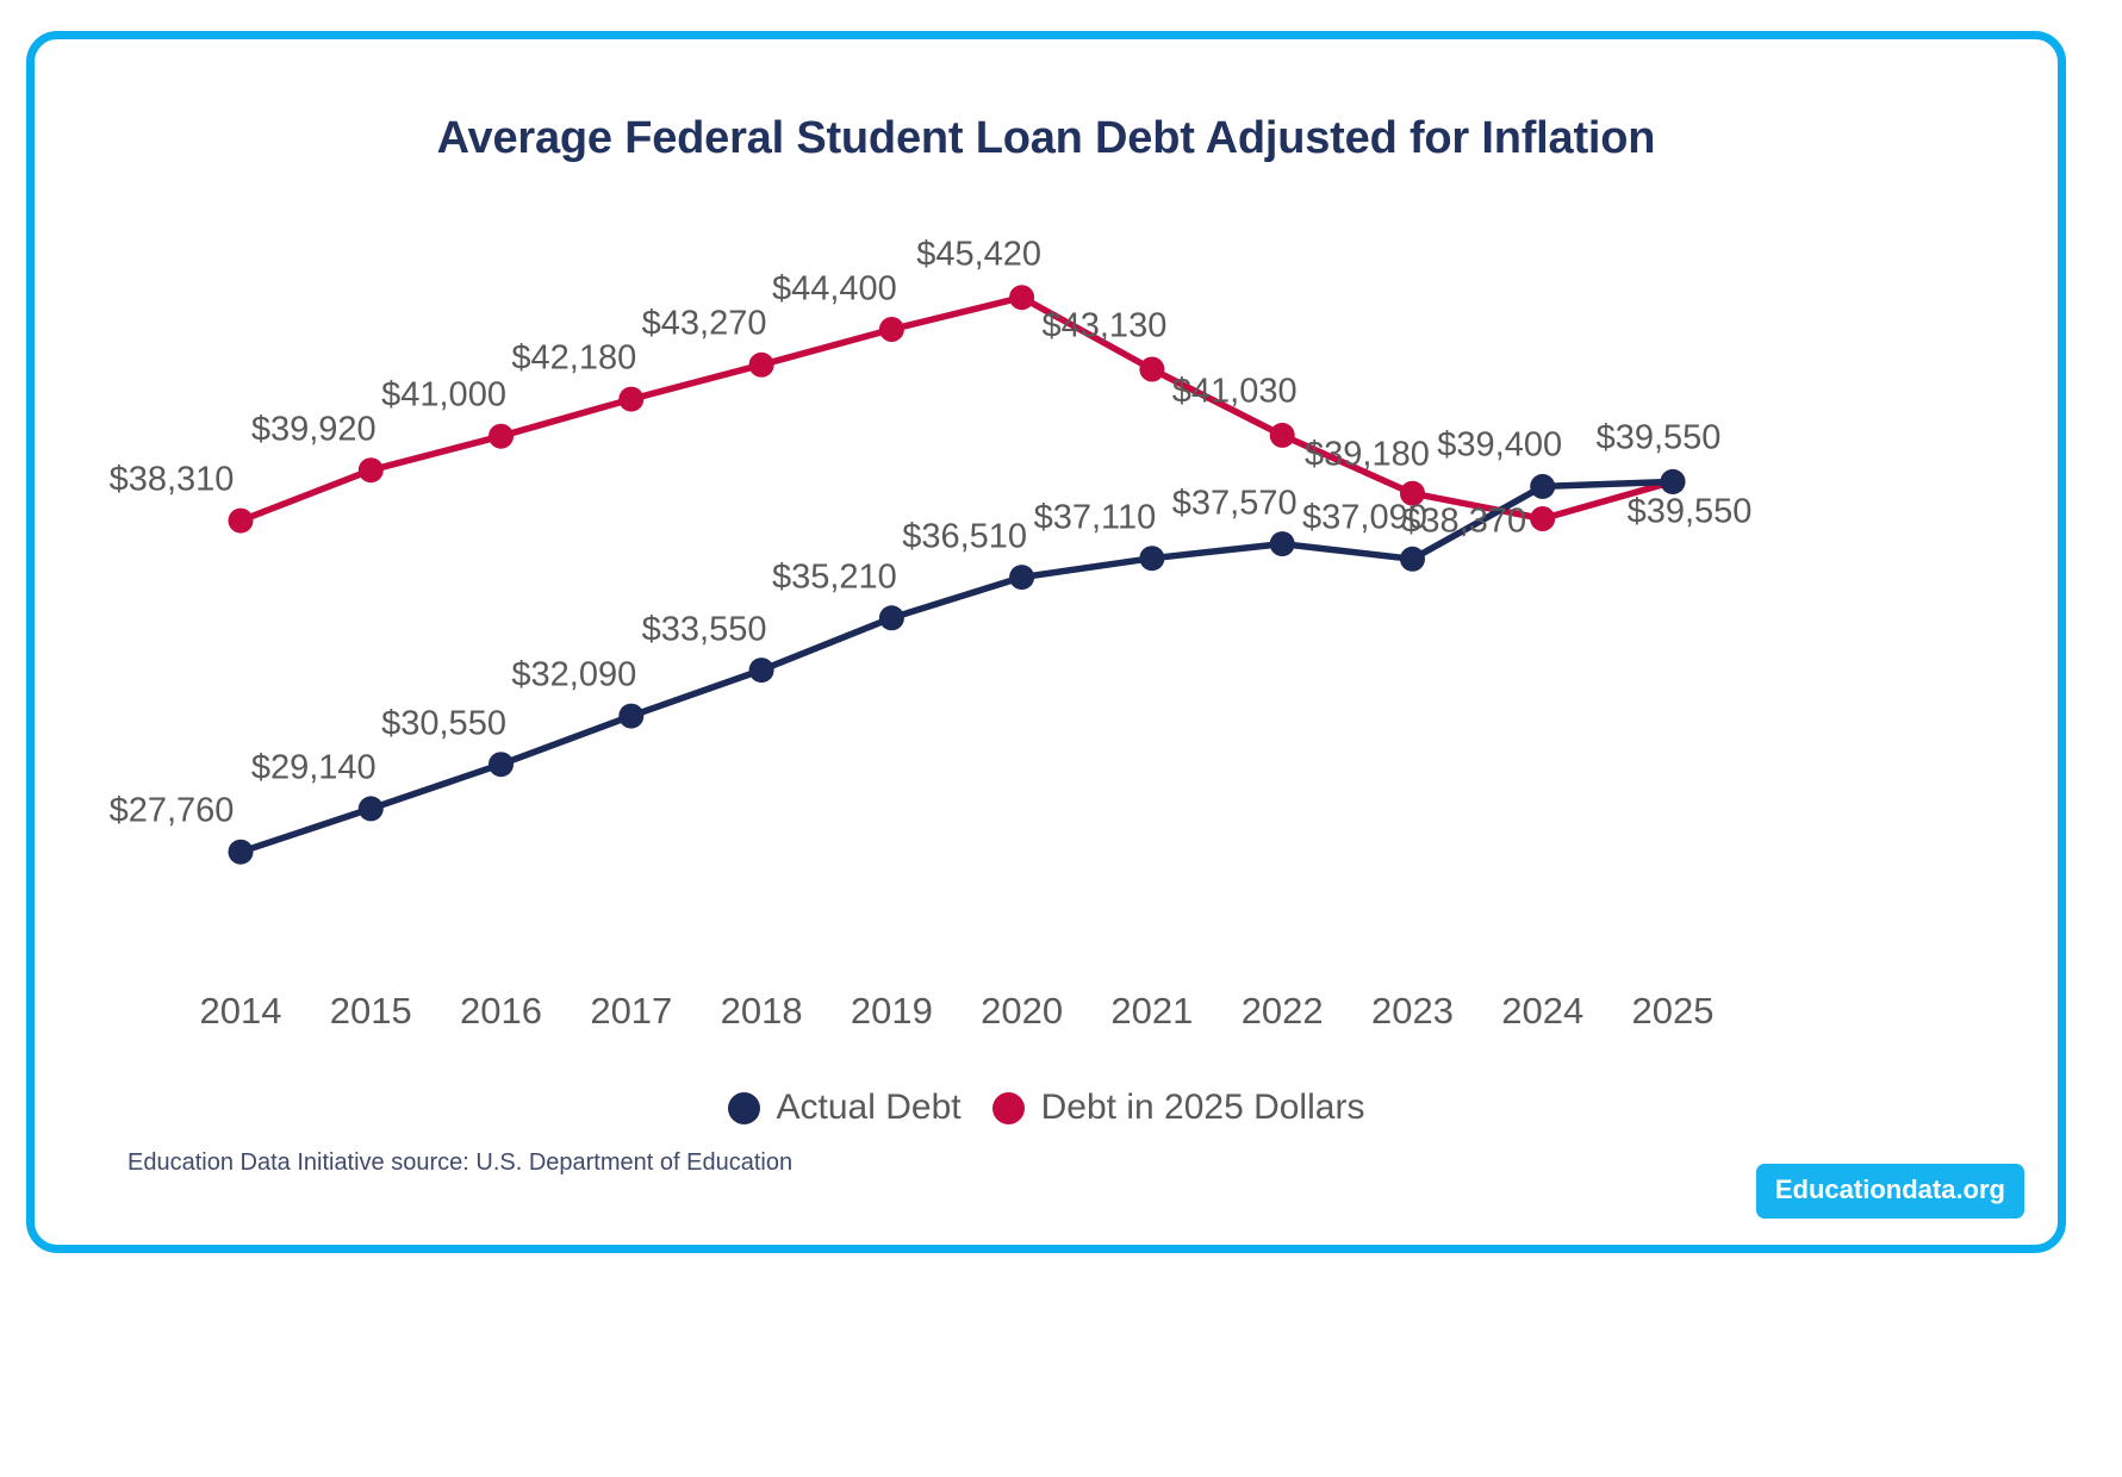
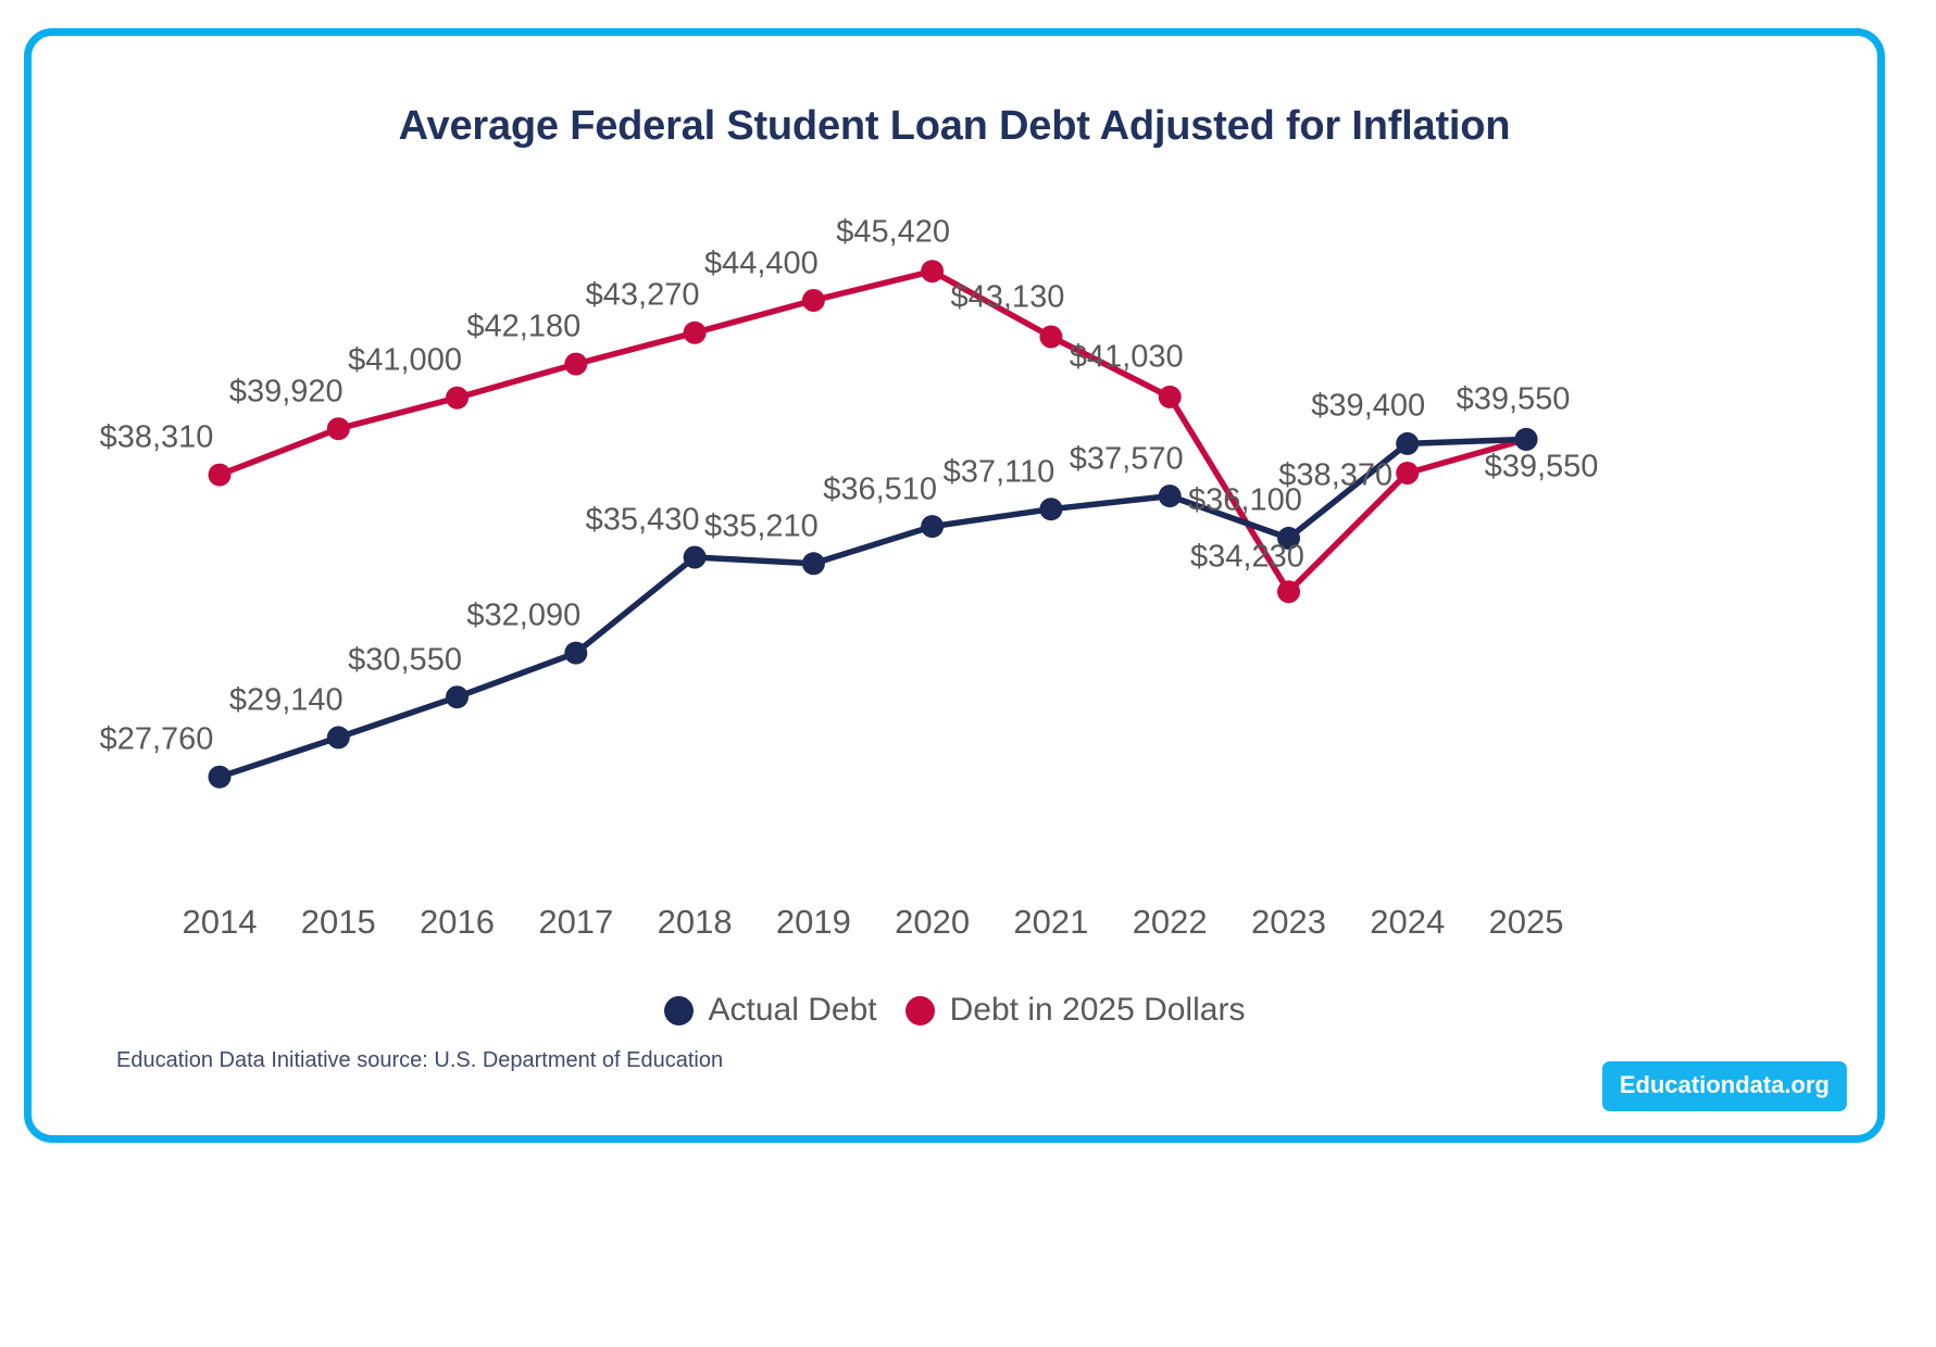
Actual Debt/2018: $33,550 -> $35,430
Actual Debt/2023: $37,090 -> $36,100
Debt in 2025 Dollars/2023: $39,180 -> $34,230
